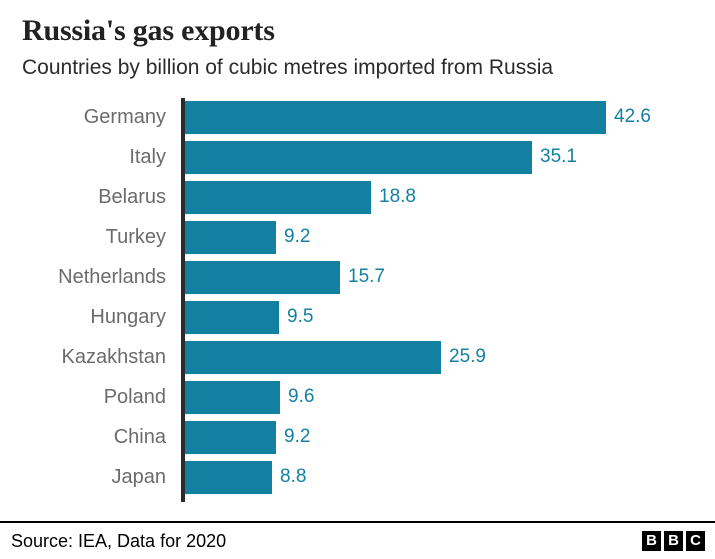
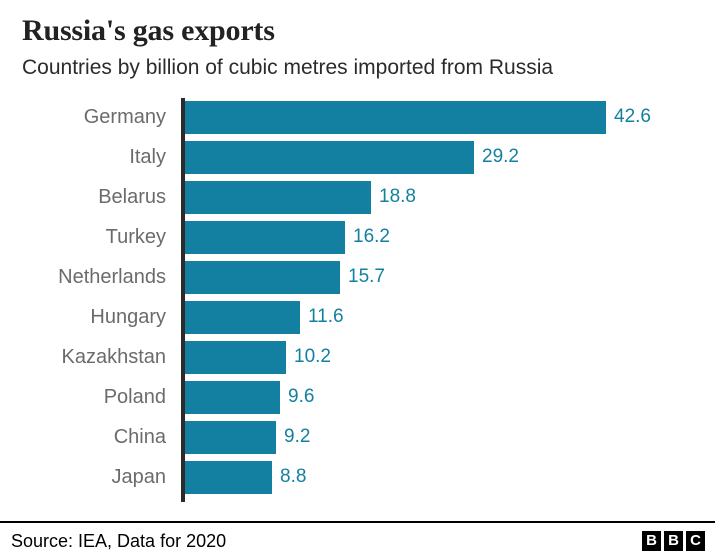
Italy: 35.1 -> 29.2
Turkey: 9.2 -> 16.2
Hungary: 9.5 -> 11.6
Kazakhstan: 25.9 -> 10.2
